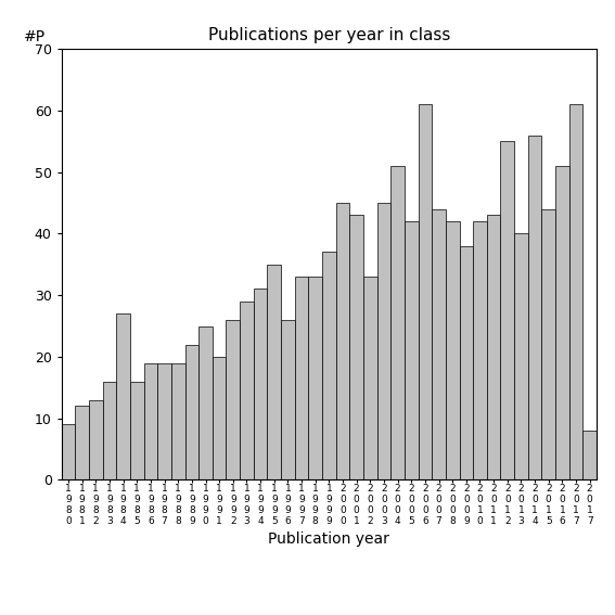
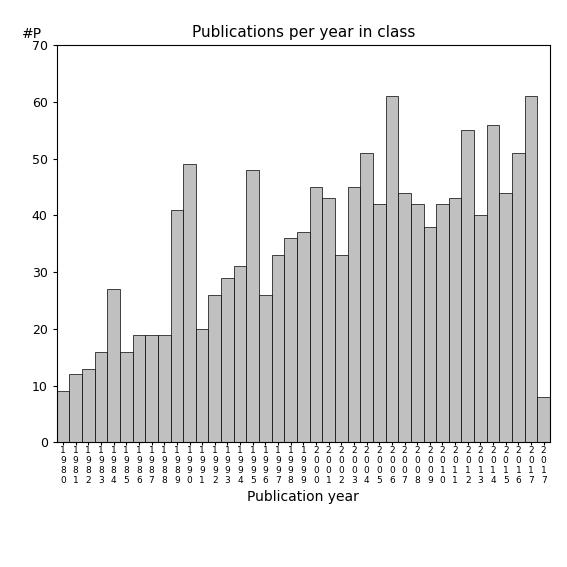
1 9 8 9: 22 -> 41
1 9 9 0: 25 -> 49
1 9 9 5: 35 -> 48
1 9 9 8: 33 -> 36
